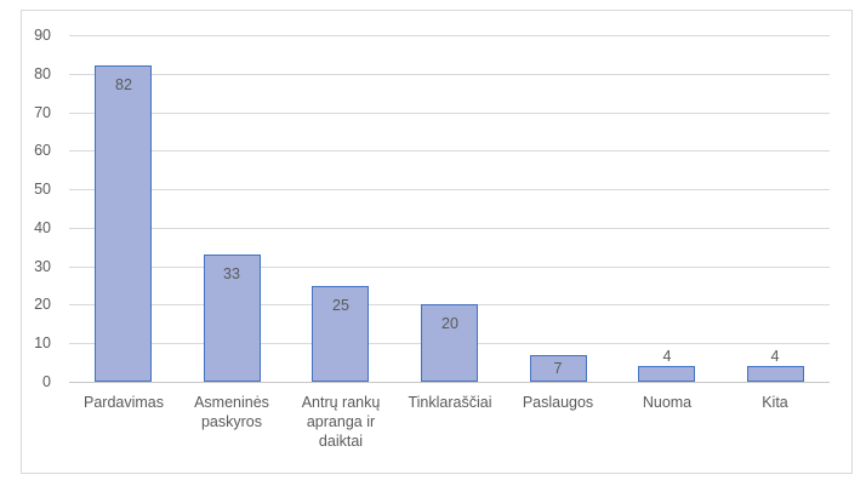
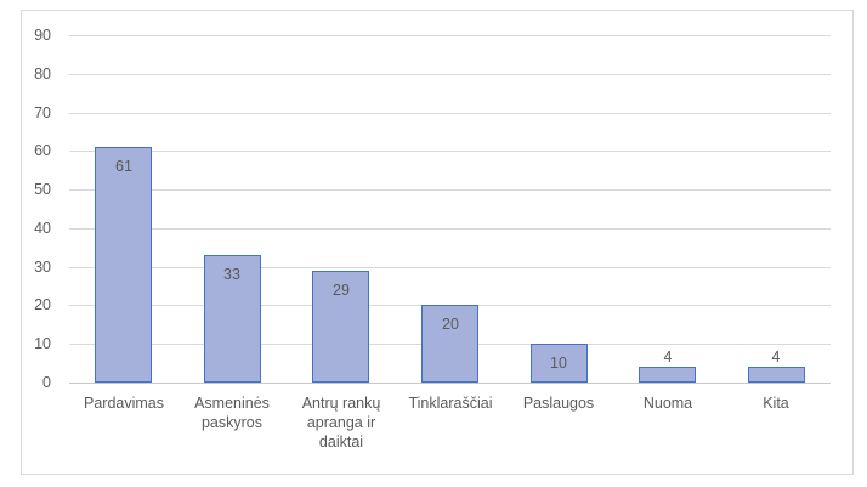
Pardavimas: 82 -> 61
Antrų rankų apranga ir daiktai: 25 -> 29
Paslaugos: 7 -> 10
